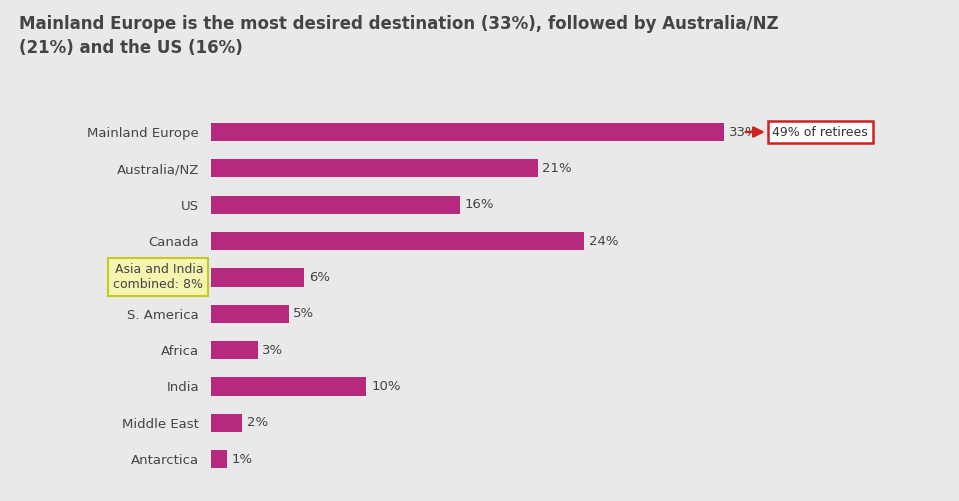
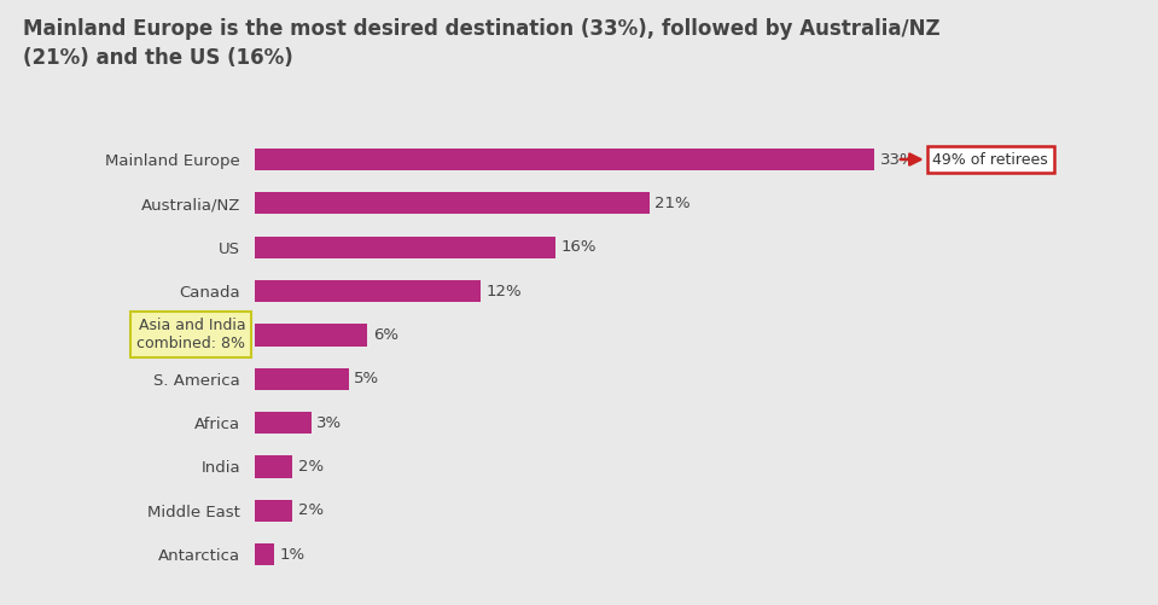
Canada: 24% -> 12%
India: 10% -> 2%
